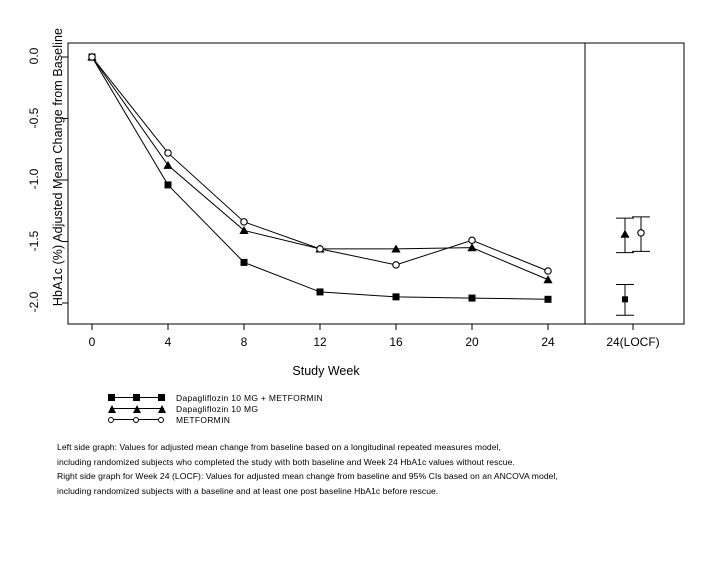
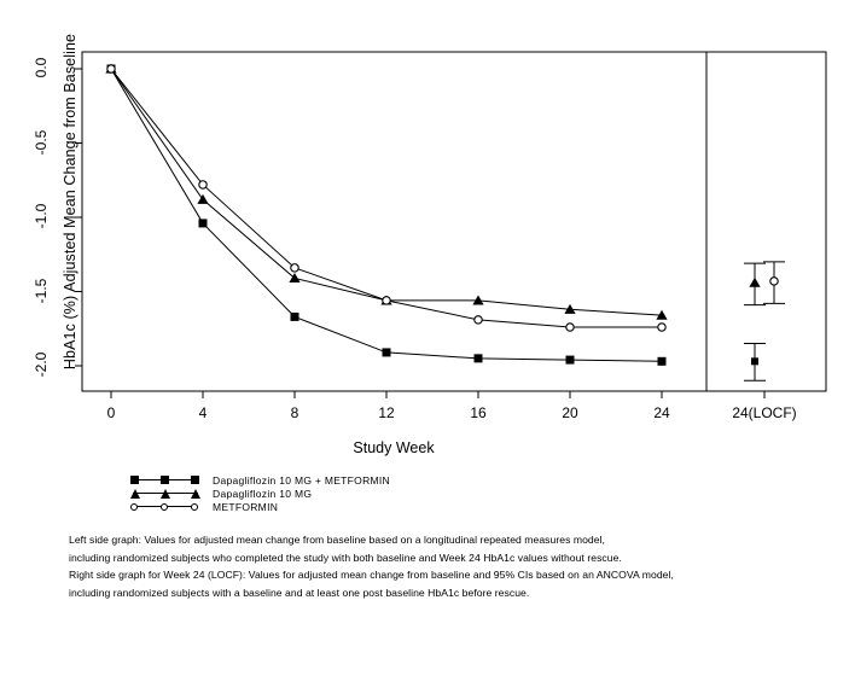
Dapagliflozin 10 MG/20: -1.55 -> -1.62
METFORMIN/20: -1.49 -> -1.74
Dapagliflozin 10 MG/24: -1.81 -> -1.66
